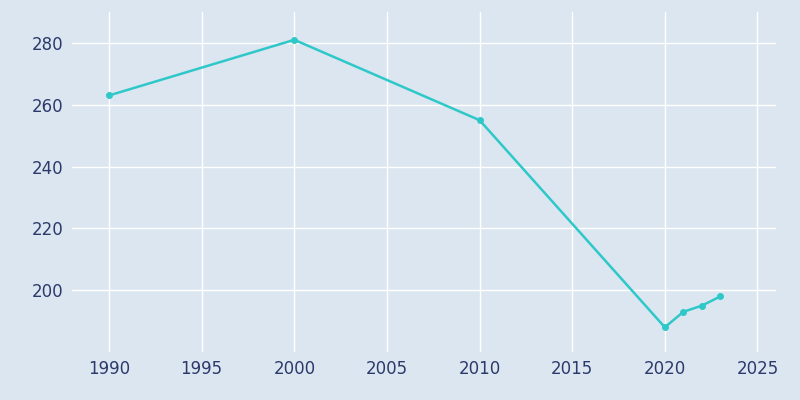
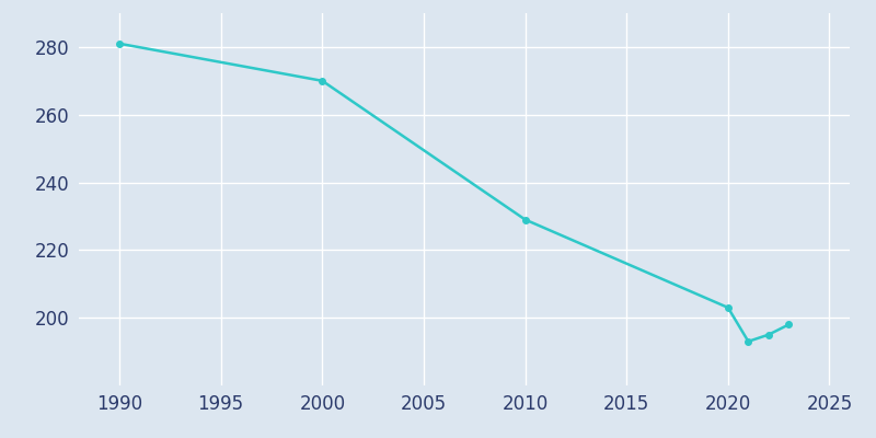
1990: 263 -> 281
2000: 281 -> 270
2010: 255 -> 229
2020: 188 -> 203
